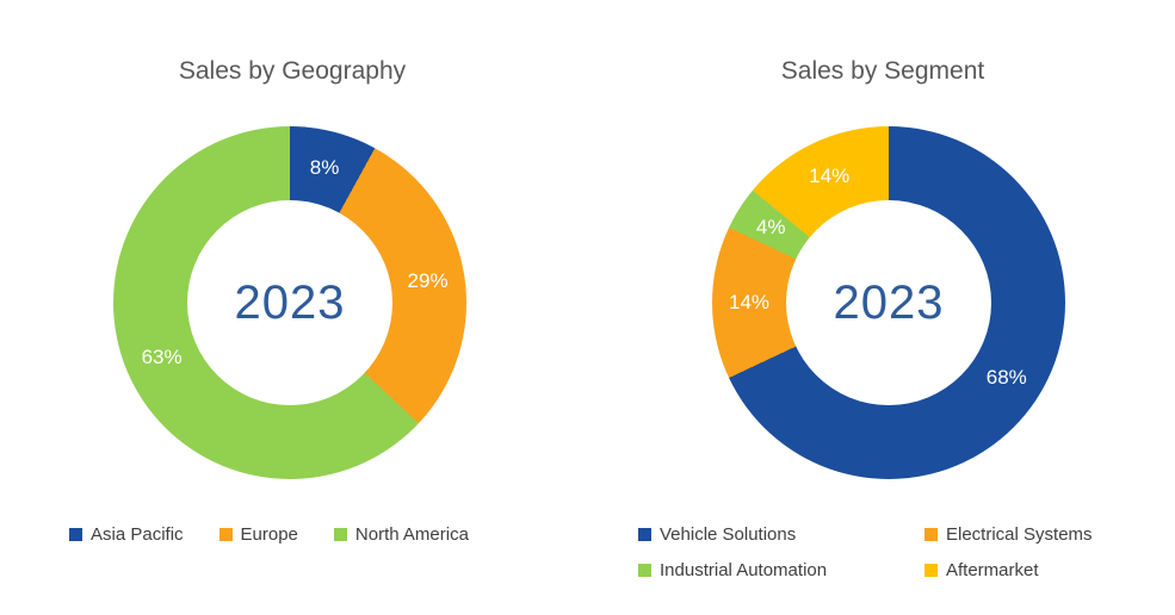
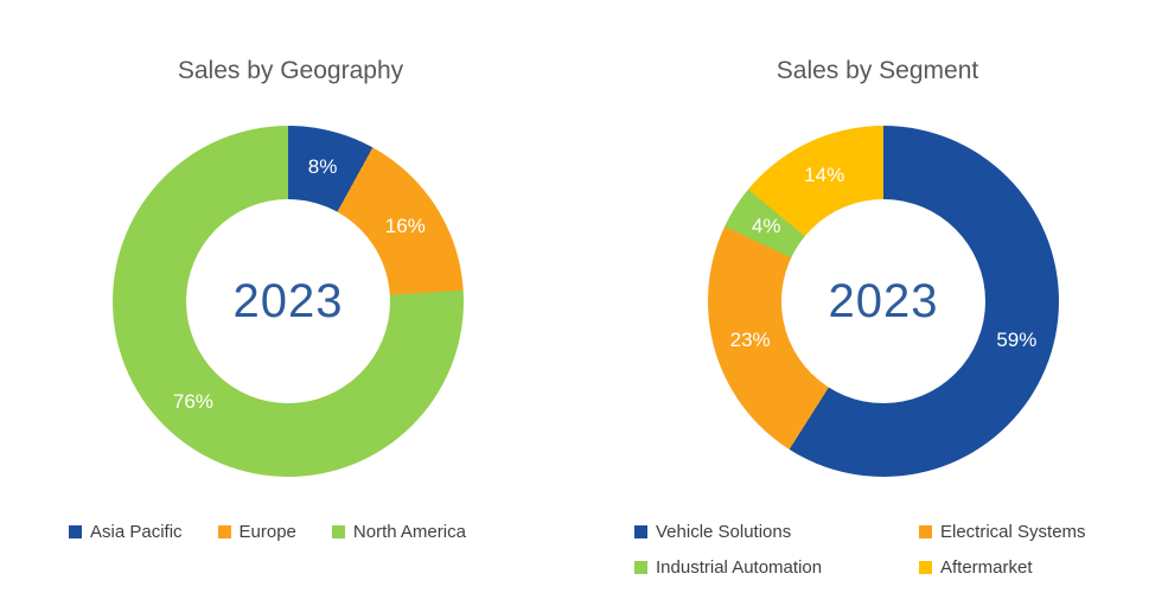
Sales by Geography/Europe: 29% -> 16%
Sales by Geography/North America: 63% -> 76%
Sales by Segment/Vehicle Solutions: 68% -> 59%
Sales by Segment/Electrical Systems: 14% -> 23%
